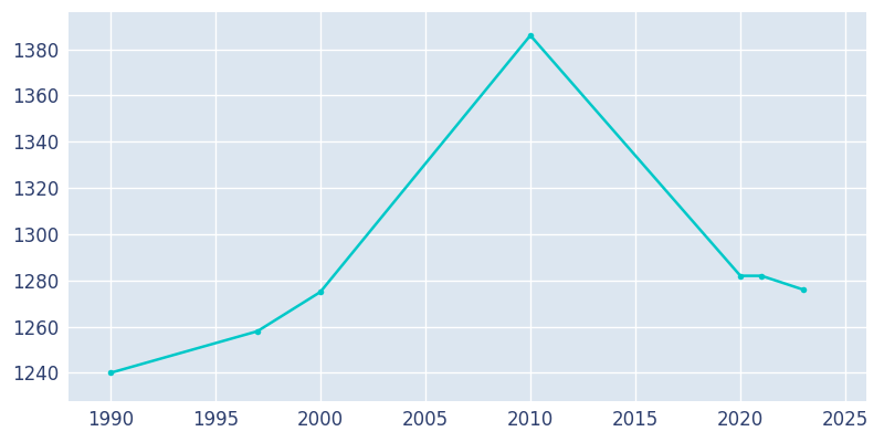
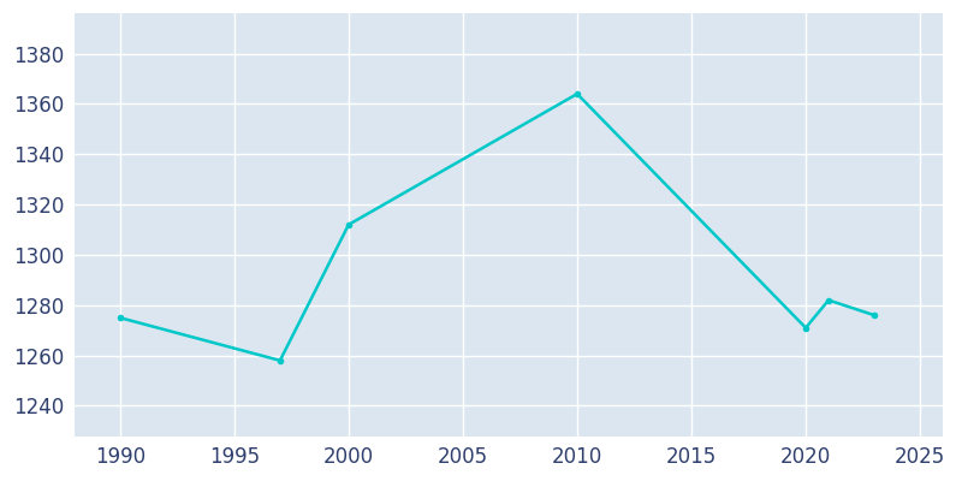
1990: 1240 -> 1275
2000: 1275 -> 1312
2010: 1386 -> 1364
2020: 1282 -> 1271
